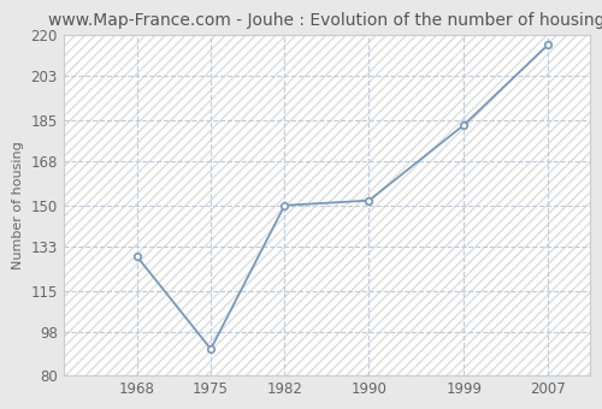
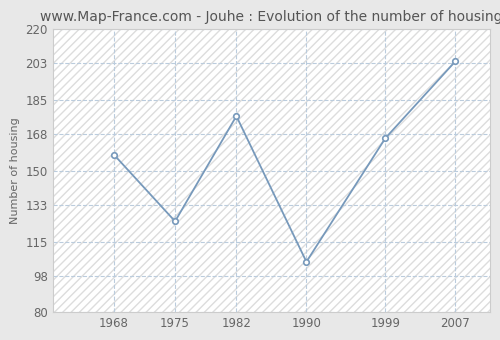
1968: 129 -> 158
1975: 91 -> 125
1982: 150 -> 177
1990: 152 -> 105
1999: 183 -> 166
2007: 216 -> 204
